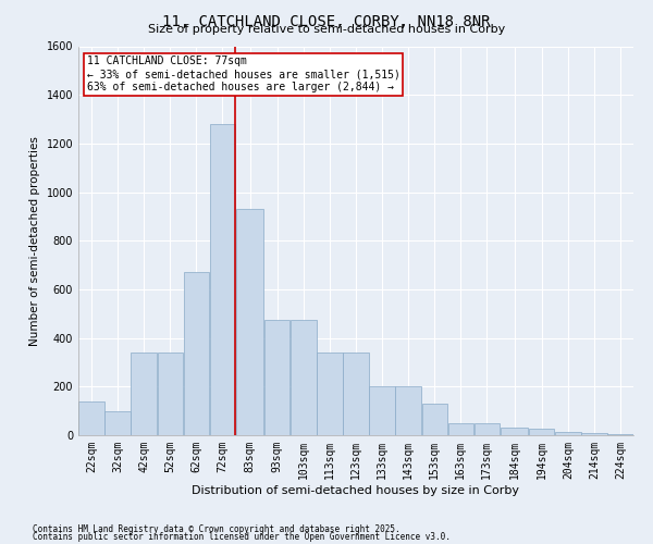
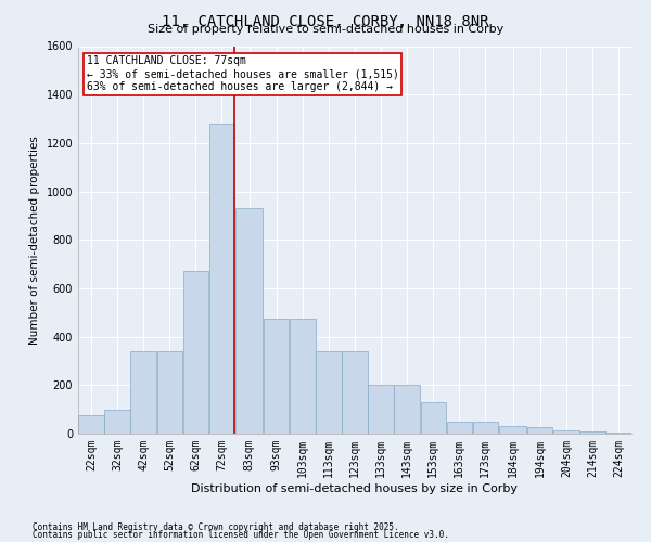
22sqm: 140 -> 75
